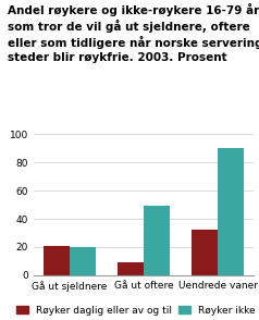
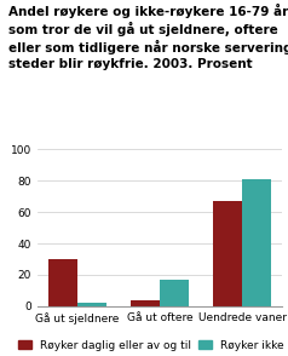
Røyker daglig eller av og til/Gå ut sjeldnere: 21 -> 30
Røyker ikke/Gå ut sjeldnere: 20 -> 2
Røyker daglig eller av og til/Gå ut oftere: 9 -> 4
Røyker ikke/Gå ut oftere: 49 -> 17
Røyker daglig eller av og til/Uendrede vaner: 32 -> 67
Røyker ikke/Uendrede vaner: 90 -> 81
